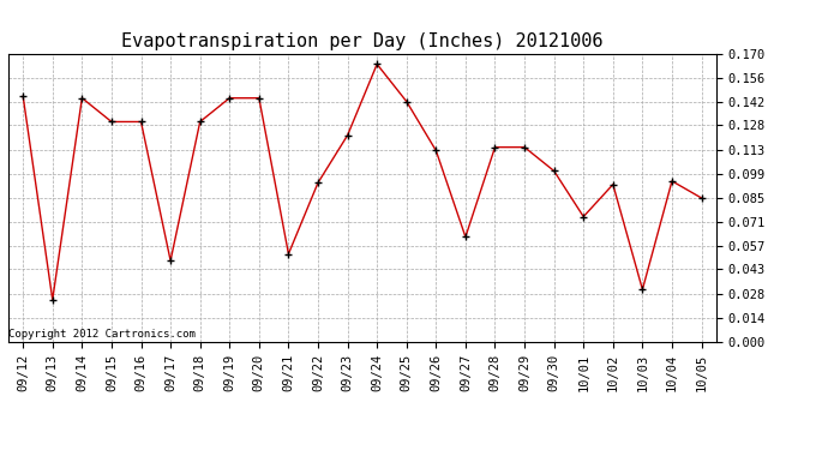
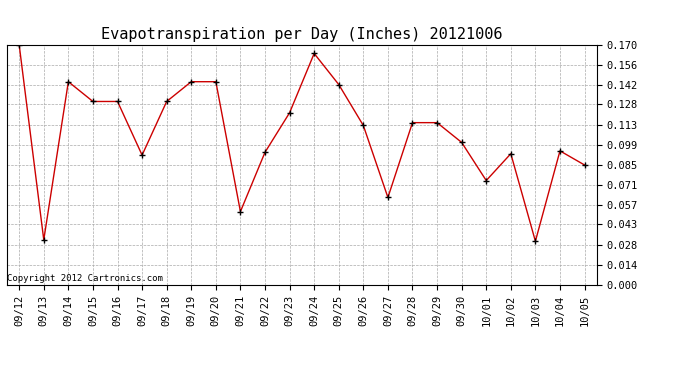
09/12: 0.145 -> 0.170
09/13: 0.025 -> 0.032
09/17: 0.048 -> 0.092
